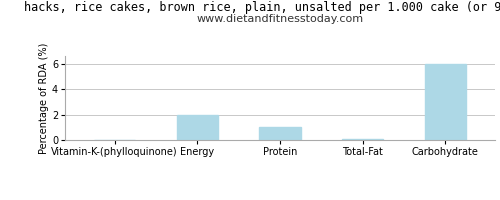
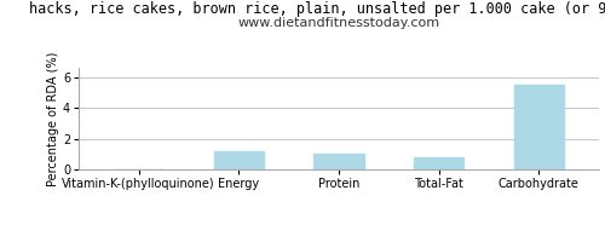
Energy: 2.0 -> 1.2
Total-Fat: 0.1 -> 0.8
Carbohydrate: 6.0 -> 5.5
